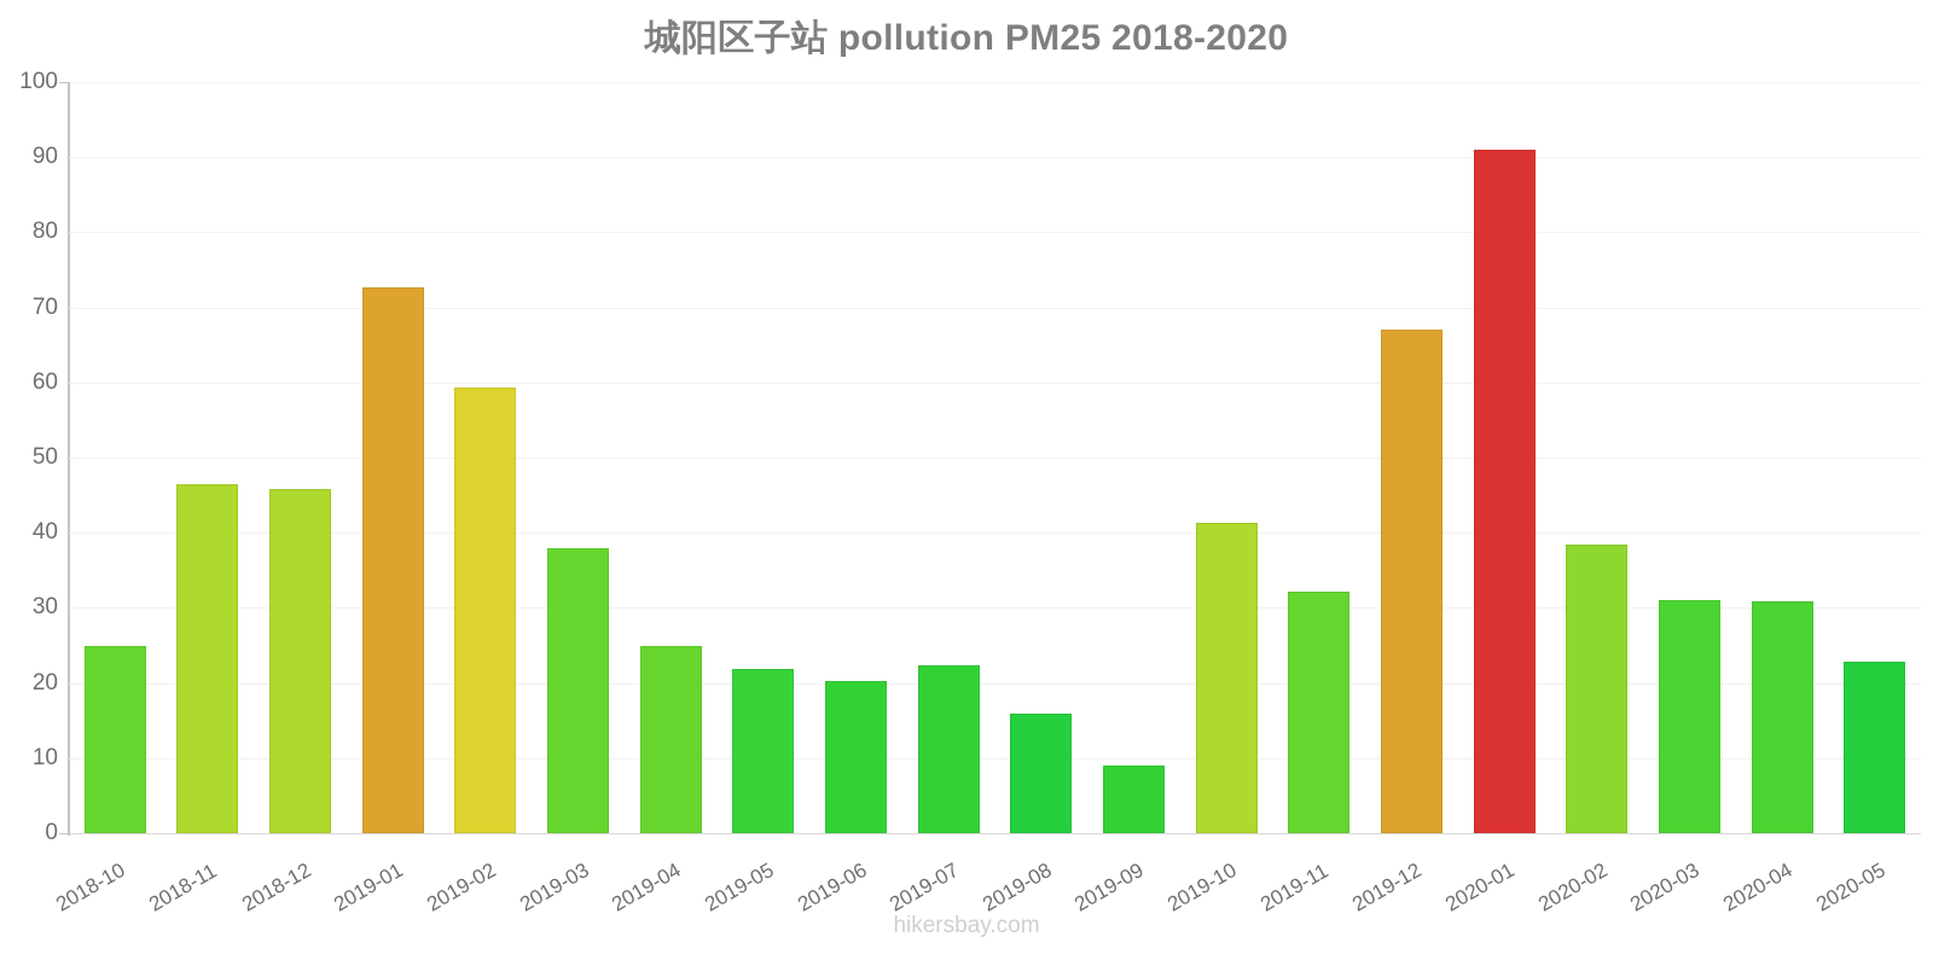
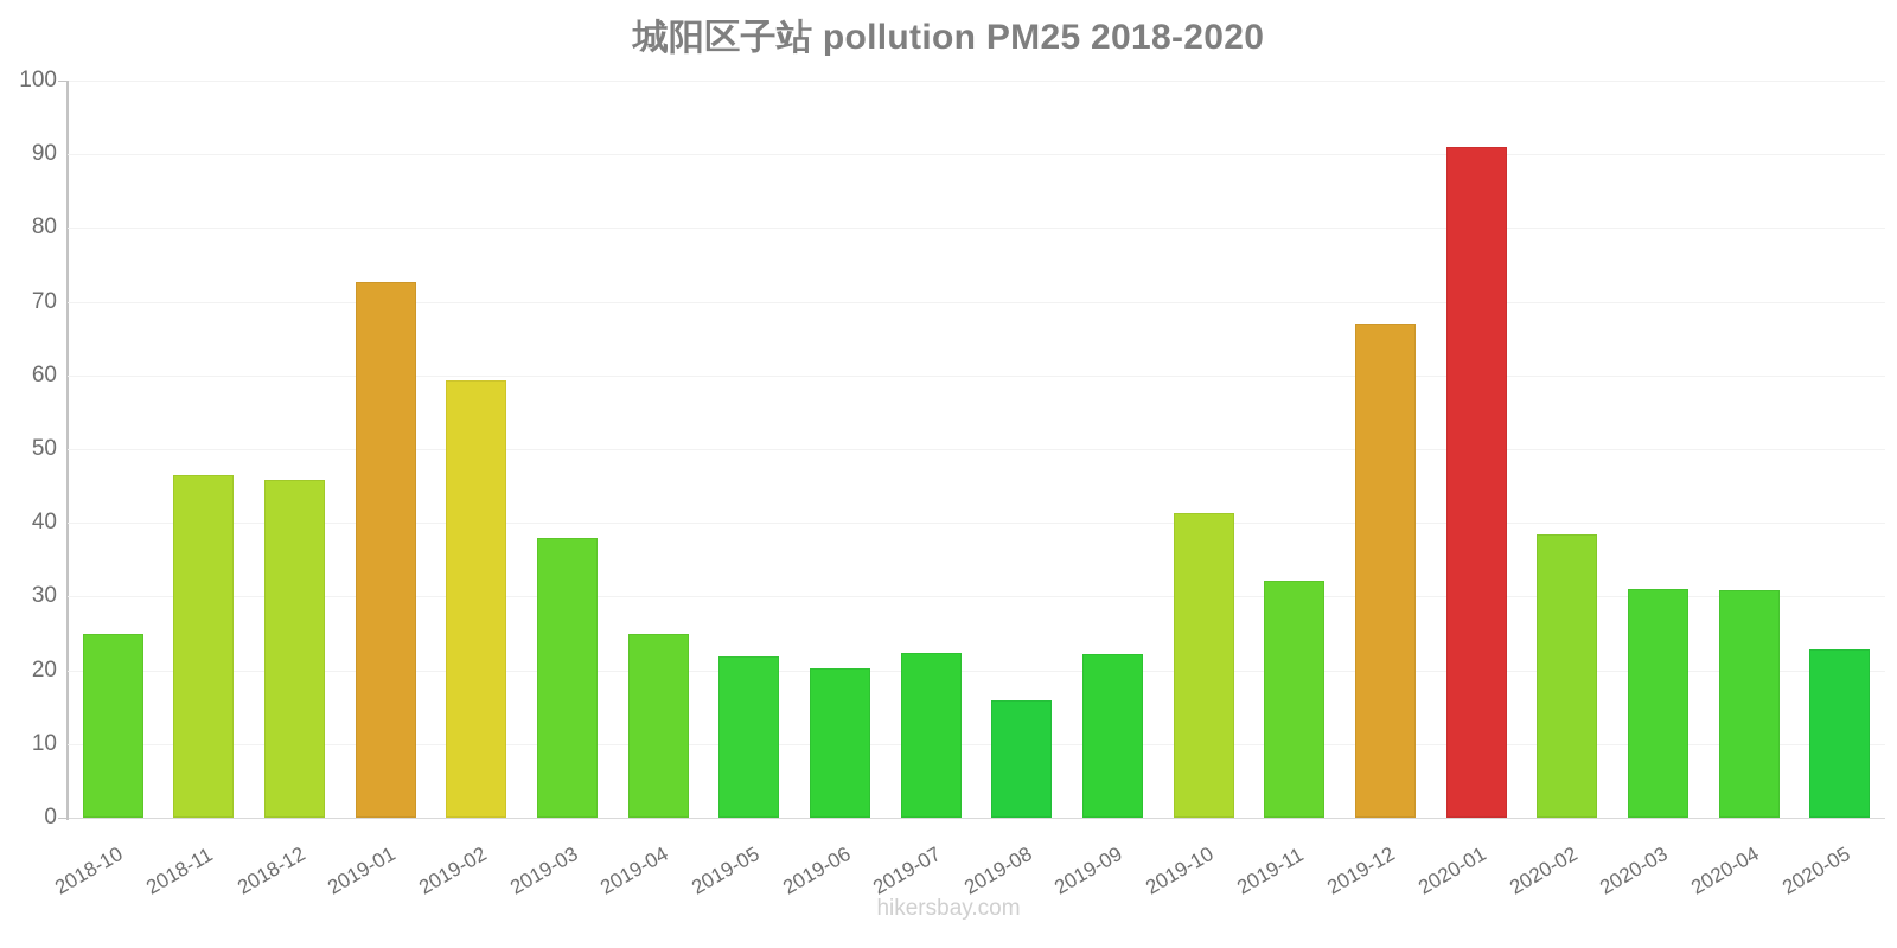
2019-09: 9 -> 22
